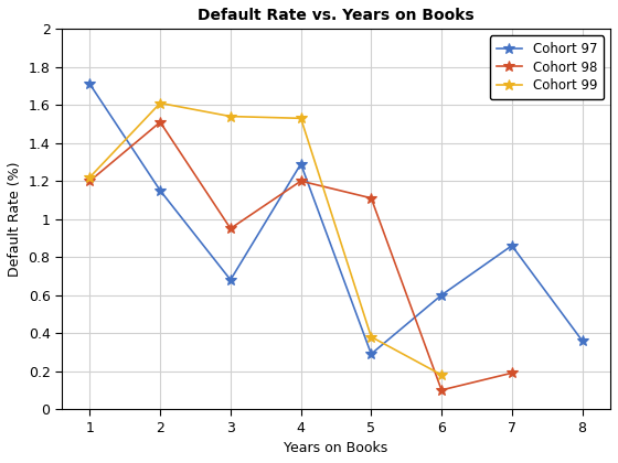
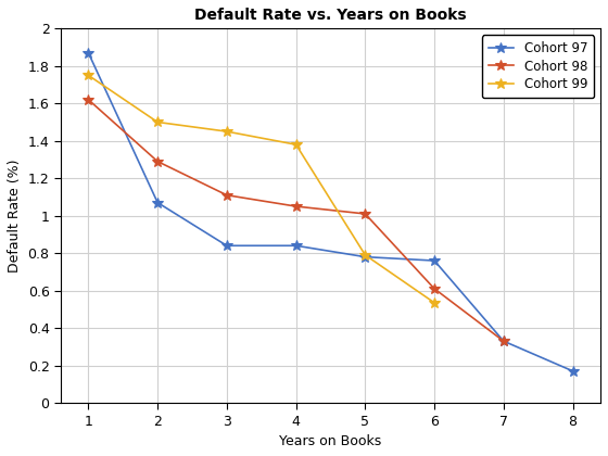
Cohort 97/1: 1.71 -> 1.87
Cohort 98/1: 1.20 -> 1.62
Cohort 99/1: 1.22 -> 1.75
Cohort 97/2: 1.15 -> 1.07
Cohort 98/2: 1.51 -> 1.29
Cohort 99/2: 1.61 -> 1.50
Cohort 97/3: 0.68 -> 0.84
Cohort 98/3: 0.95 -> 1.11
Cohort 99/3: 1.54 -> 1.45
Cohort 97/4: 1.29 -> 0.84
Cohort 98/4: 1.20 -> 1.05
Cohort 99/4: 1.53 -> 1.38
Cohort 97/5: 0.29 -> 0.78
Cohort 98/5: 1.11 -> 1.01
Cohort 99/5: 0.38 -> 0.79
Cohort 97/6: 0.60 -> 0.76
Cohort 98/6: 0.10 -> 0.61
Cohort 99/6: 0.18 -> 0.54
Cohort 97/7: 0.86 -> 0.33
Cohort 98/7: 0.19 -> 0.33
Cohort 97/8: 0.36 -> 0.17
